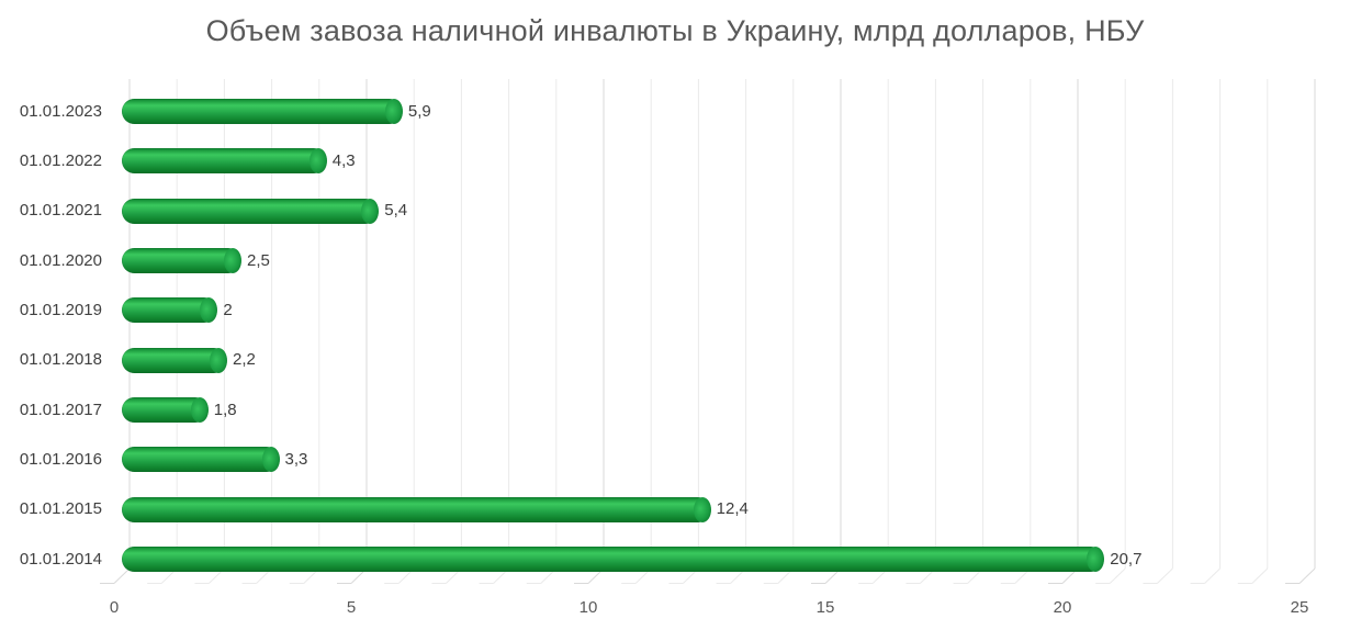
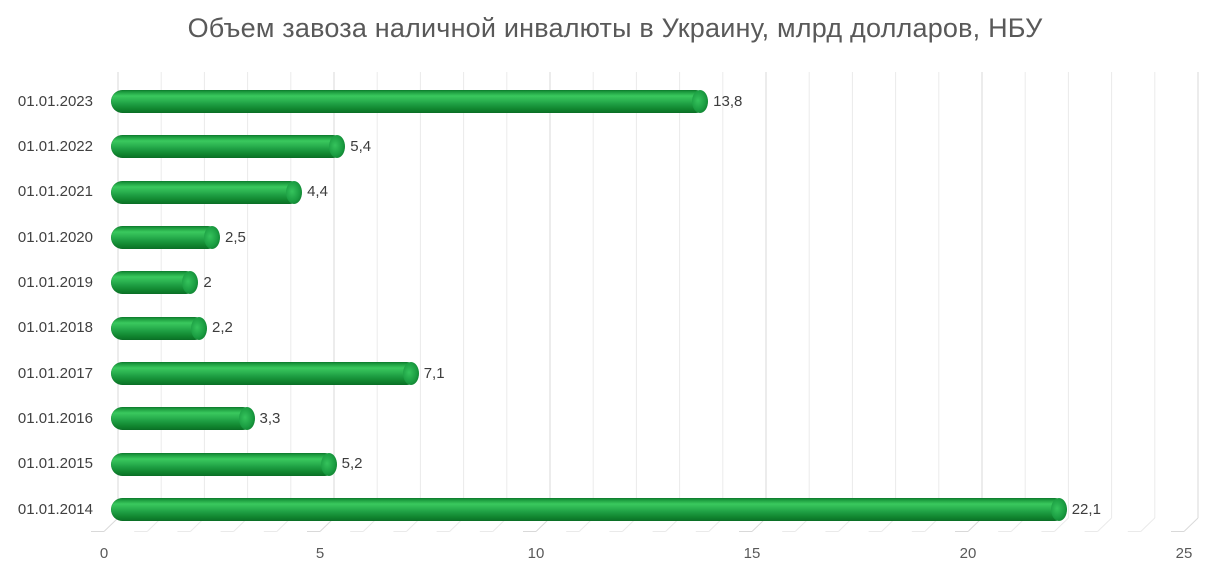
01.01.2023: 5,9 -> 13,8
01.01.2022: 4,3 -> 5,4
01.01.2021: 5,4 -> 4,4
01.01.2017: 1,8 -> 7,1
01.01.2015: 12,4 -> 5,2
01.01.2014: 20,7 -> 22,1
